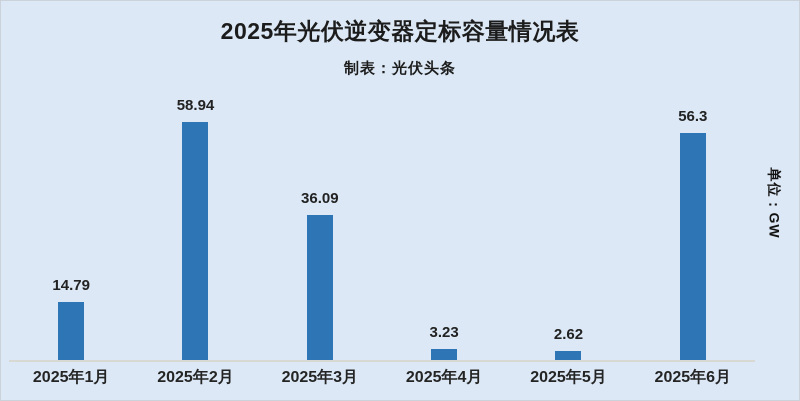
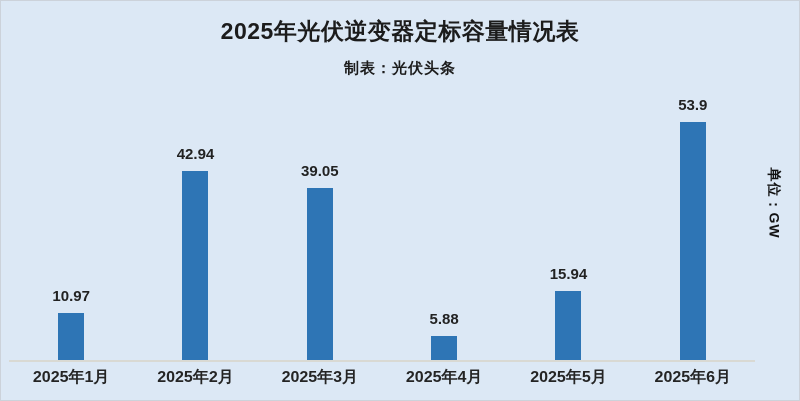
2025年1月: 14.79 -> 10.97
2025年2月: 58.94 -> 42.94
2025年3月: 36.09 -> 39.05
2025年4月: 3.23 -> 5.88
2025年5月: 2.62 -> 15.94
2025年6月: 56.3 -> 53.9
